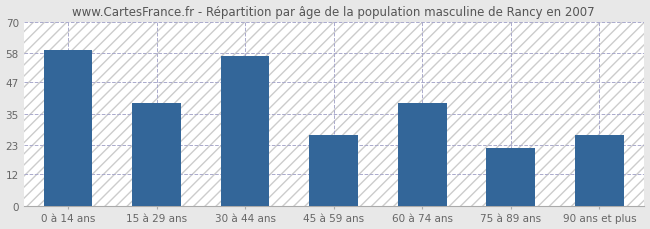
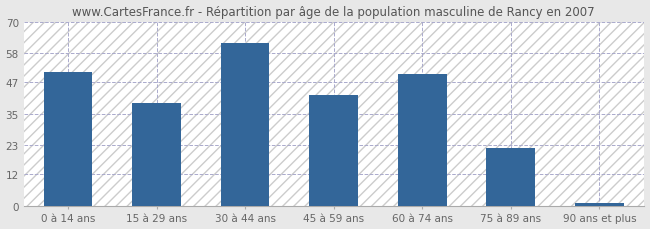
0 à 14 ans: 59 -> 51
30 à 44 ans: 57 -> 62
45 à 59 ans: 27 -> 42
60 à 74 ans: 39 -> 50
90 ans et plus: 27 -> 1
